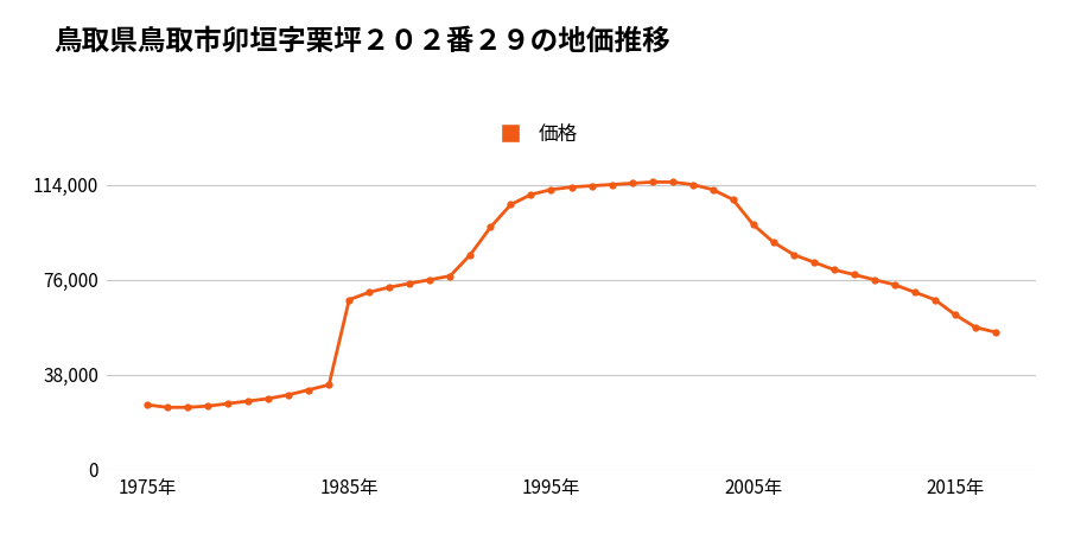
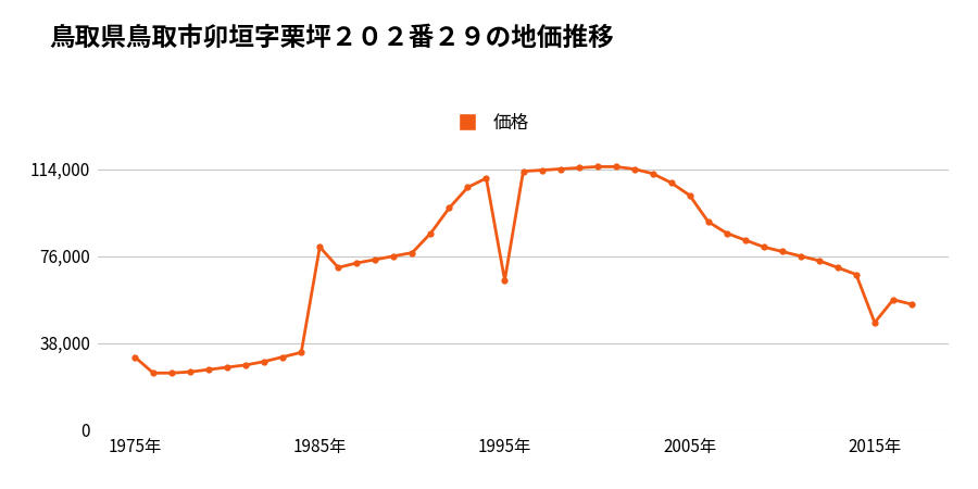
1975年: 26,000 -> 32,000
1985年: 68,000 -> 80,000
1995年: 112,000 -> 65,500
2005年: 98,000 -> 102,500
2015年: 62,000 -> 47,000
